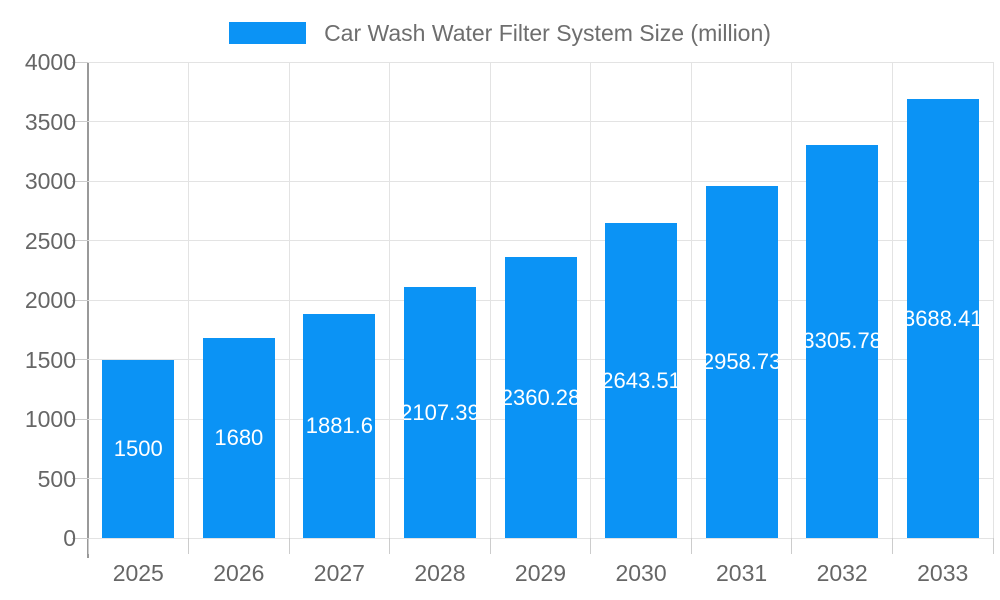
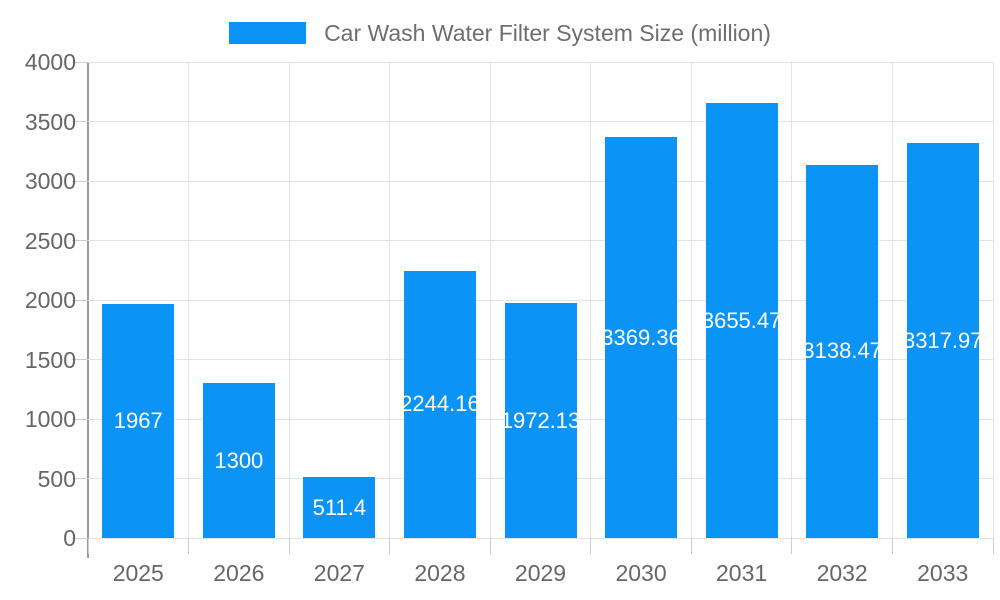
2025: 1500 -> 1967
2026: 1680 -> 1300
2027: 1881.6 -> 511.4
2028: 2107.39 -> 2244.16
2029: 2360.28 -> 1972.13
2030: 2643.51 -> 3369.36
2031: 2958.73 -> 3655.47
2032: 3305.78 -> 3138.47
2033: 3688.41 -> 3317.97
